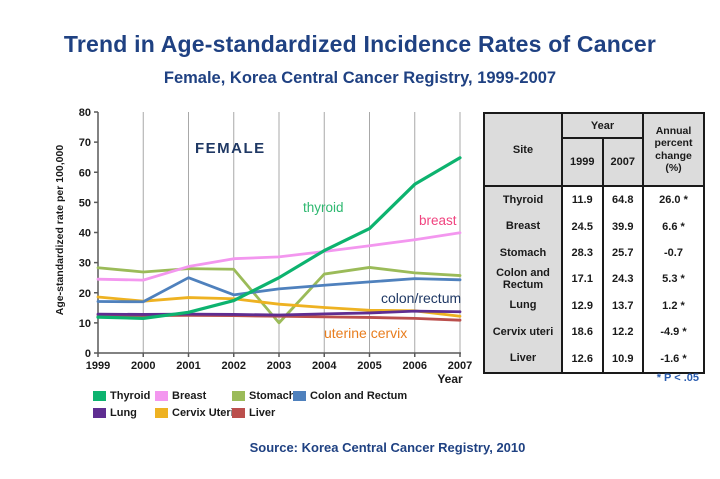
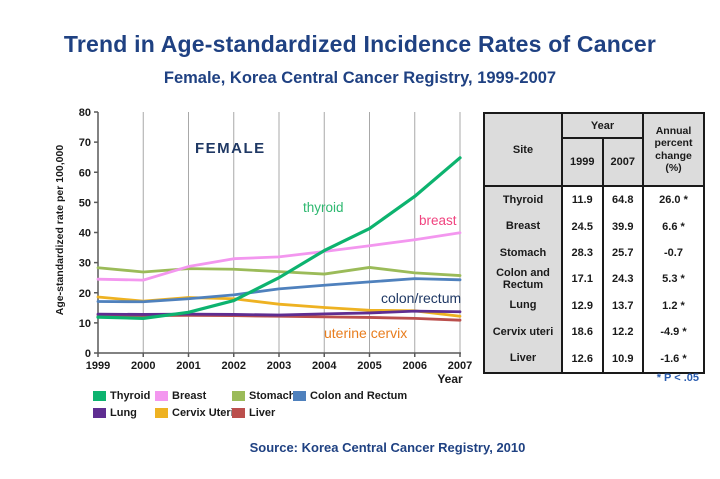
Colon and Rectum/2001: 25 -> 18
Stomach/2003: 10 -> 27
Thyroid/2006: 56 -> 52
